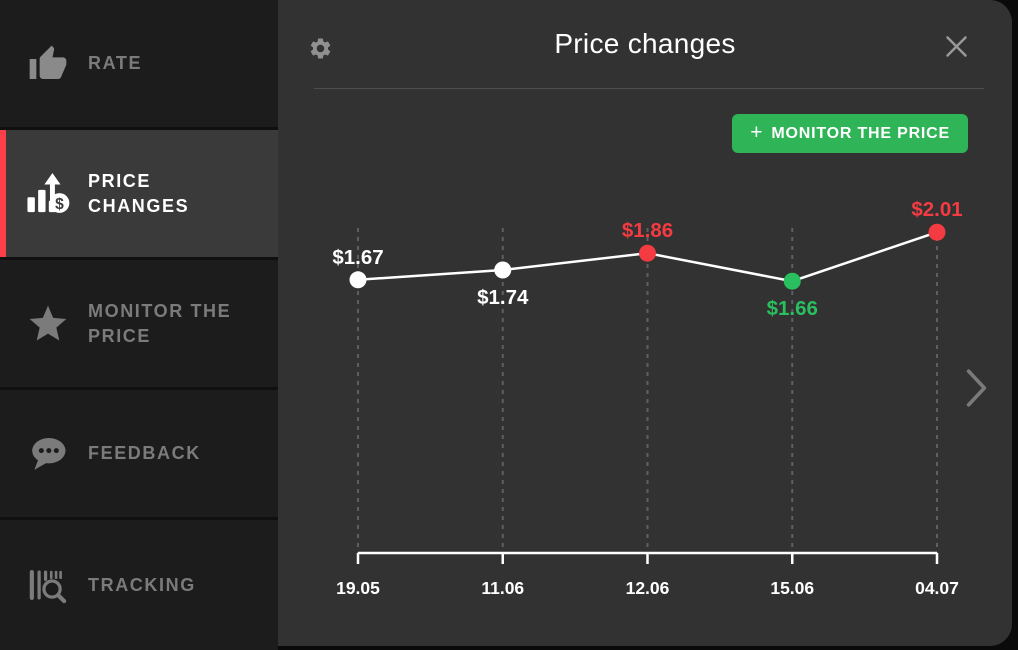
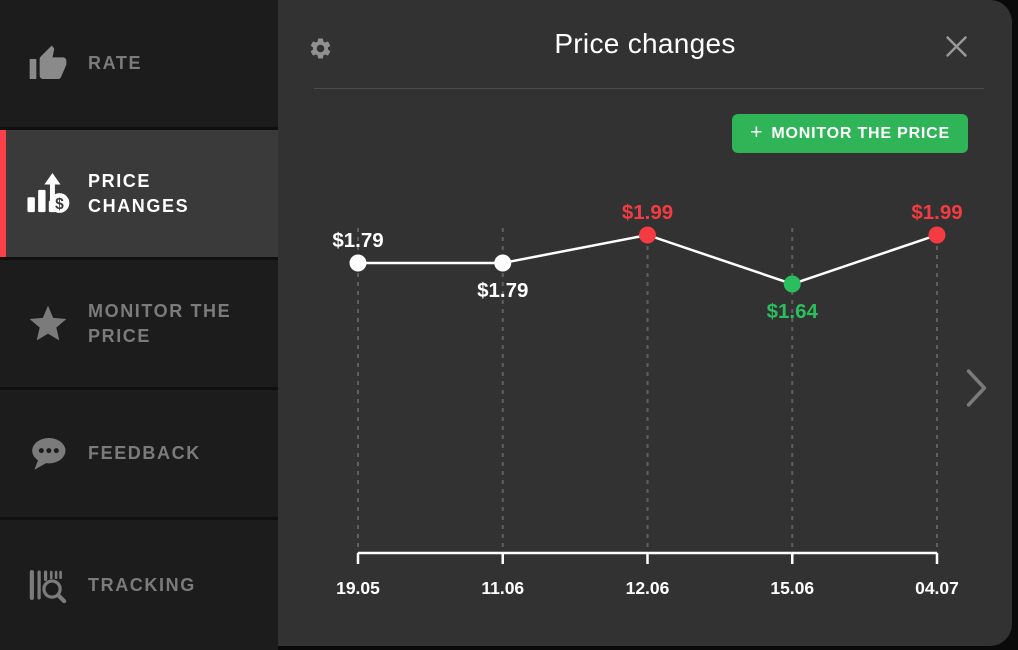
19.05: $1.67 -> $1.79
11.06: $1.74 -> $1.79
12.06: $1.86 -> $1.99
15.06: $1.66 -> $1.64
04.07: $2.01 -> $1.99
